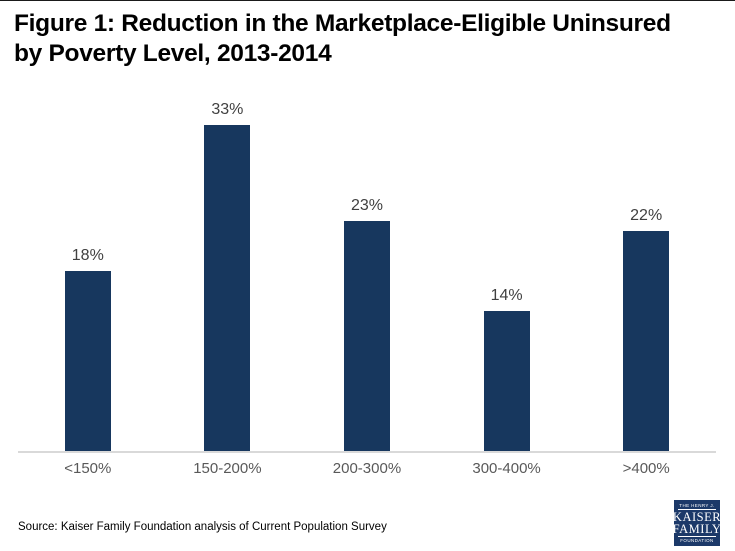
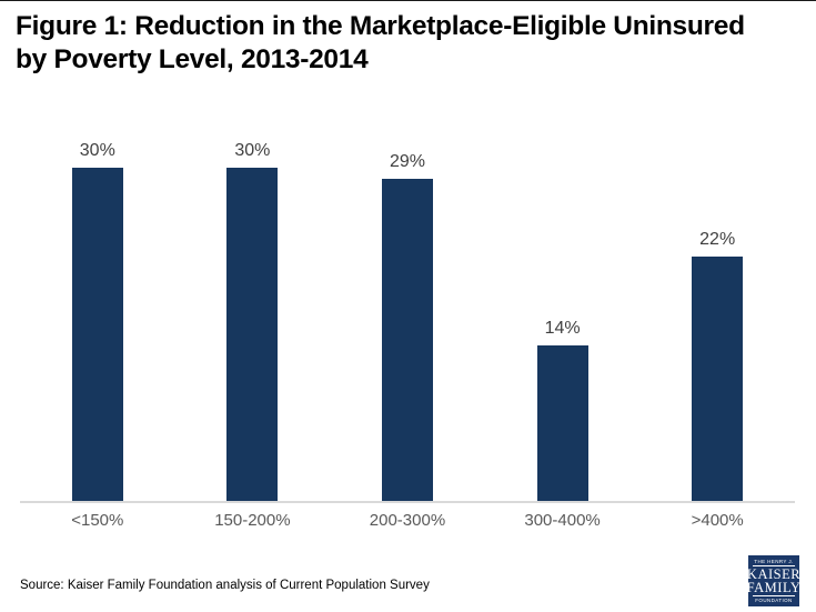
<150%: 18% -> 30%
150-200%: 33% -> 30%
200-300%: 23% -> 29%
